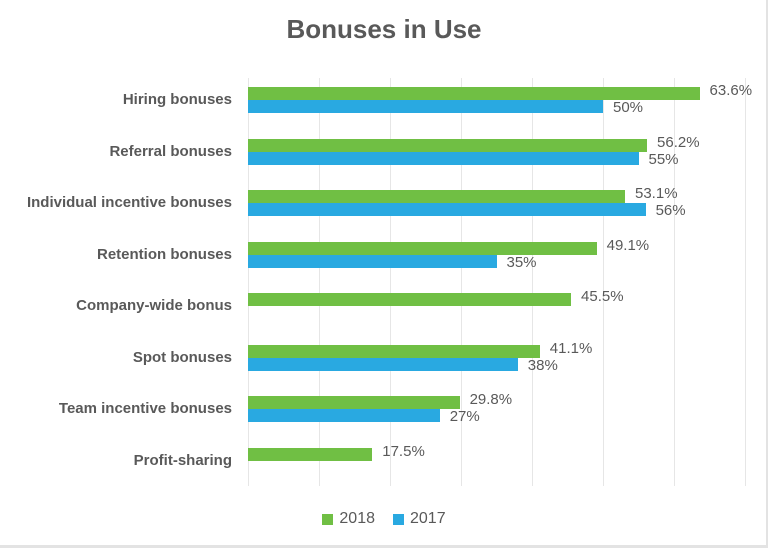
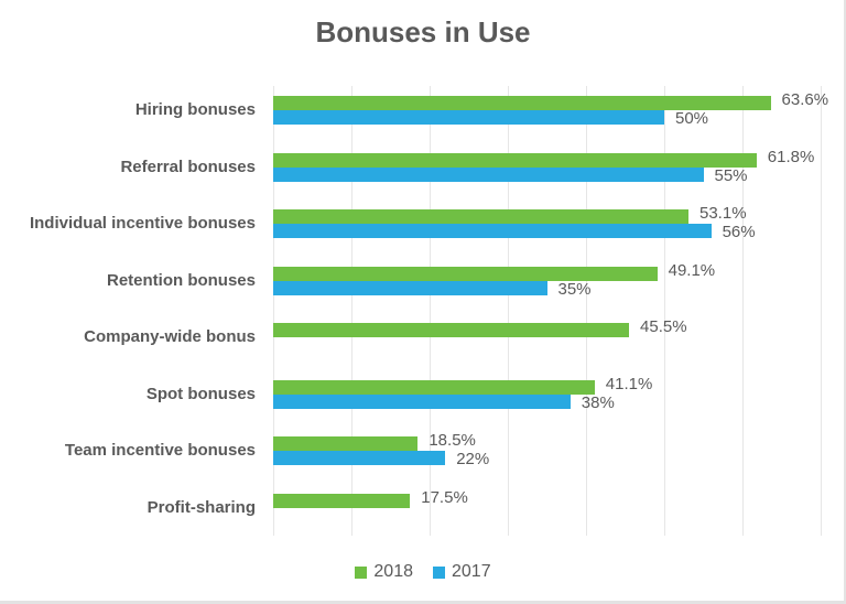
2018/Referral bonuses: 56.2% -> 61.8%
2018/Team incentive bonuses: 29.8% -> 18.5%
2017/Team incentive bonuses: 27% -> 22%
